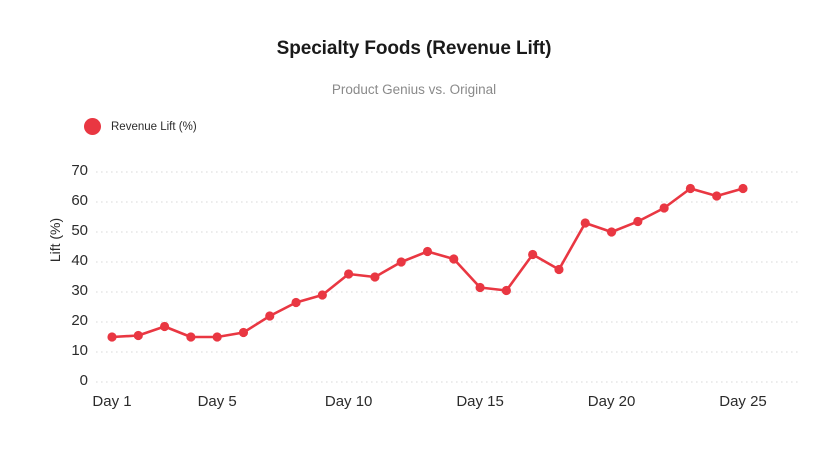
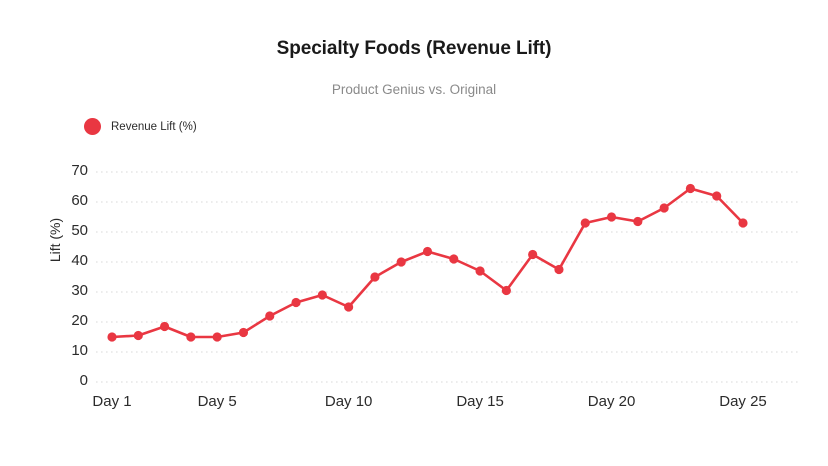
Day 10: 36 -> 25
Day 15: 32 -> 37
Day 20: 50 -> 55
Day 25: 64 -> 53
